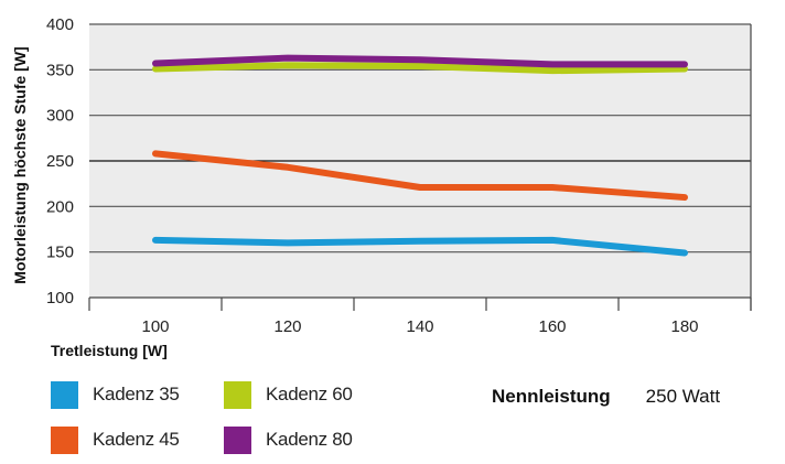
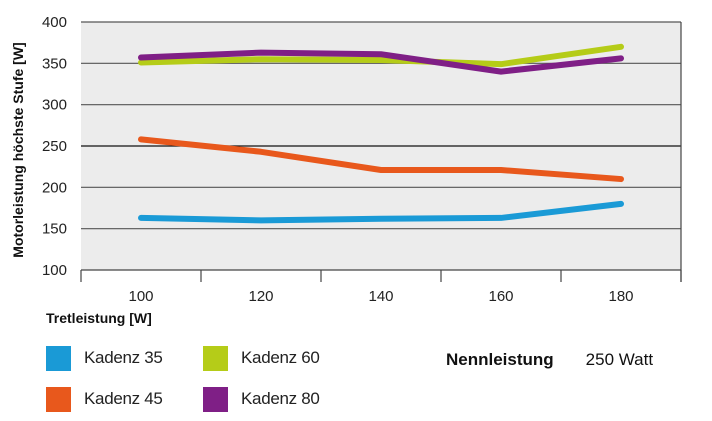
Kadenz 80/160: 360 -> 340
Kadenz 35/180: 150 -> 180
Kadenz 60/180: 350 -> 370
